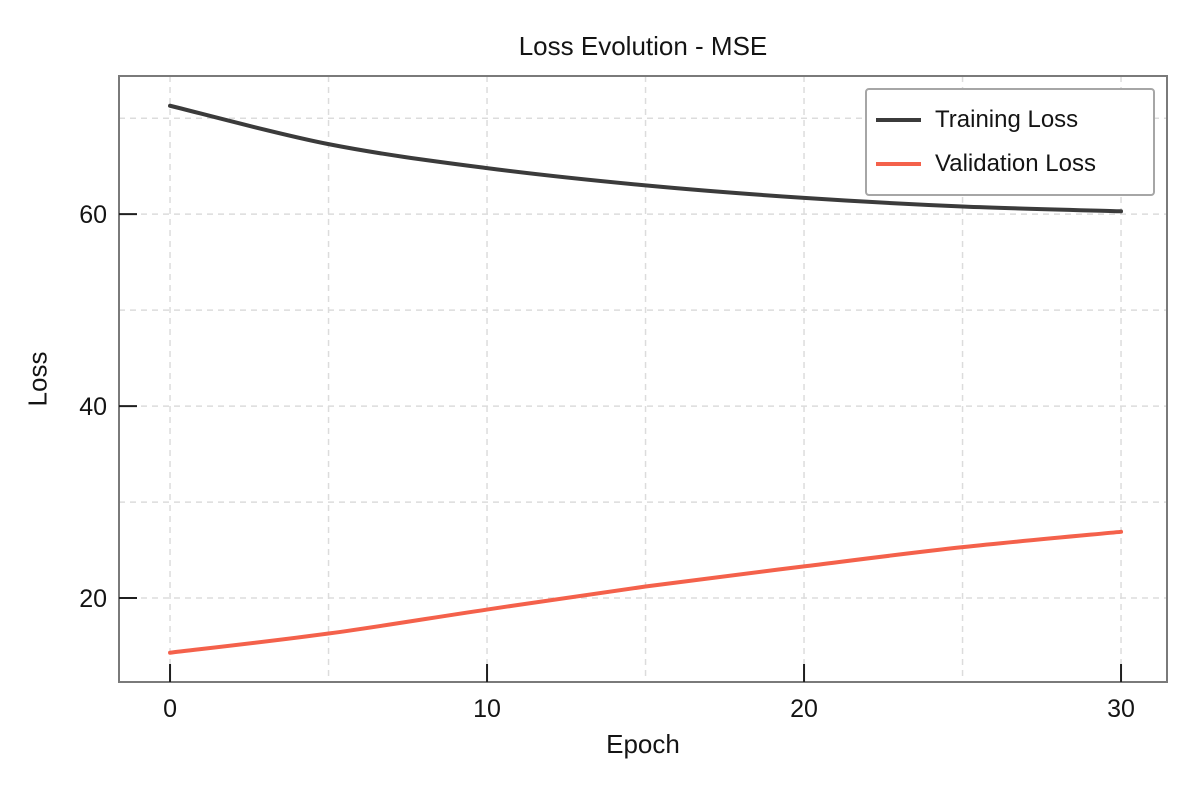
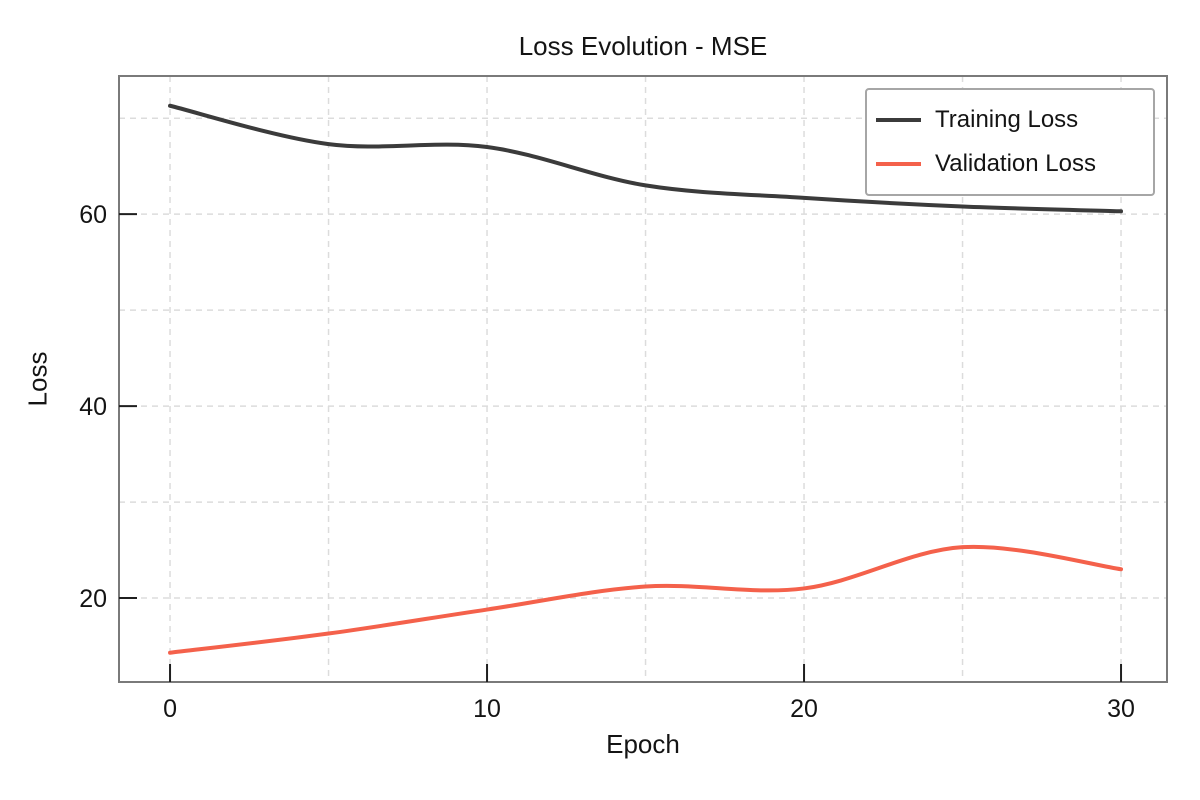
Training Loss/10: 65 -> 67
Validation Loss/20: 23 -> 21
Validation Loss/30: 27 -> 23
